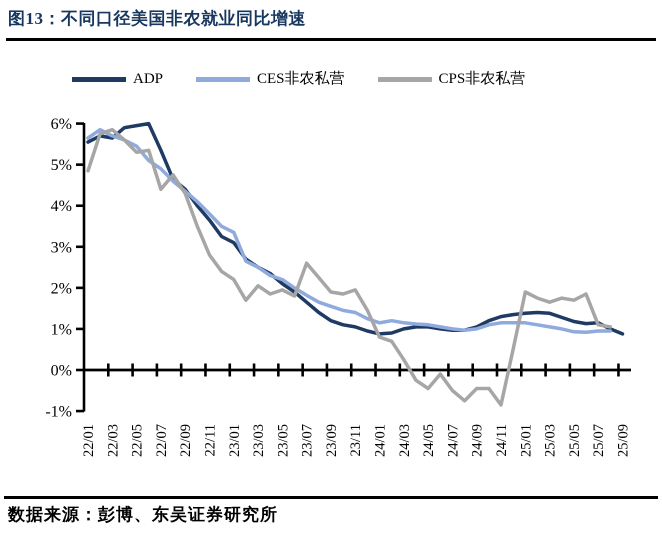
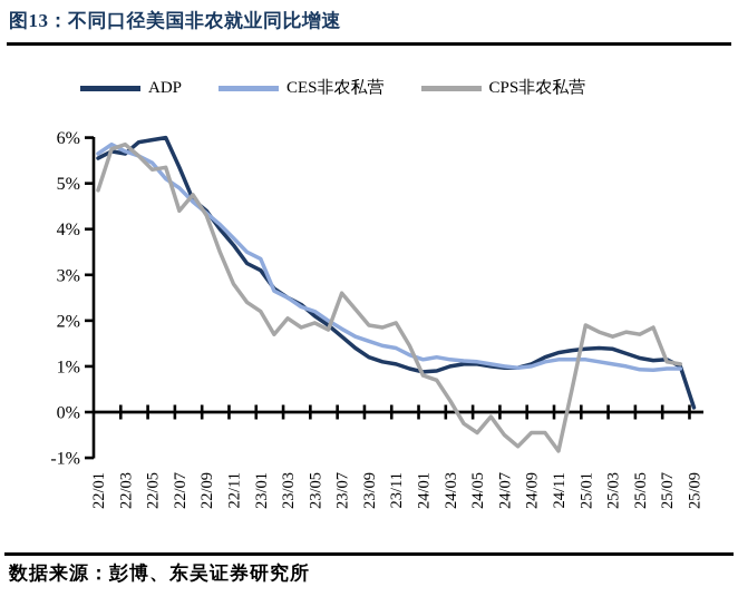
ADP/25/09: 0.9% -> 0.1%
